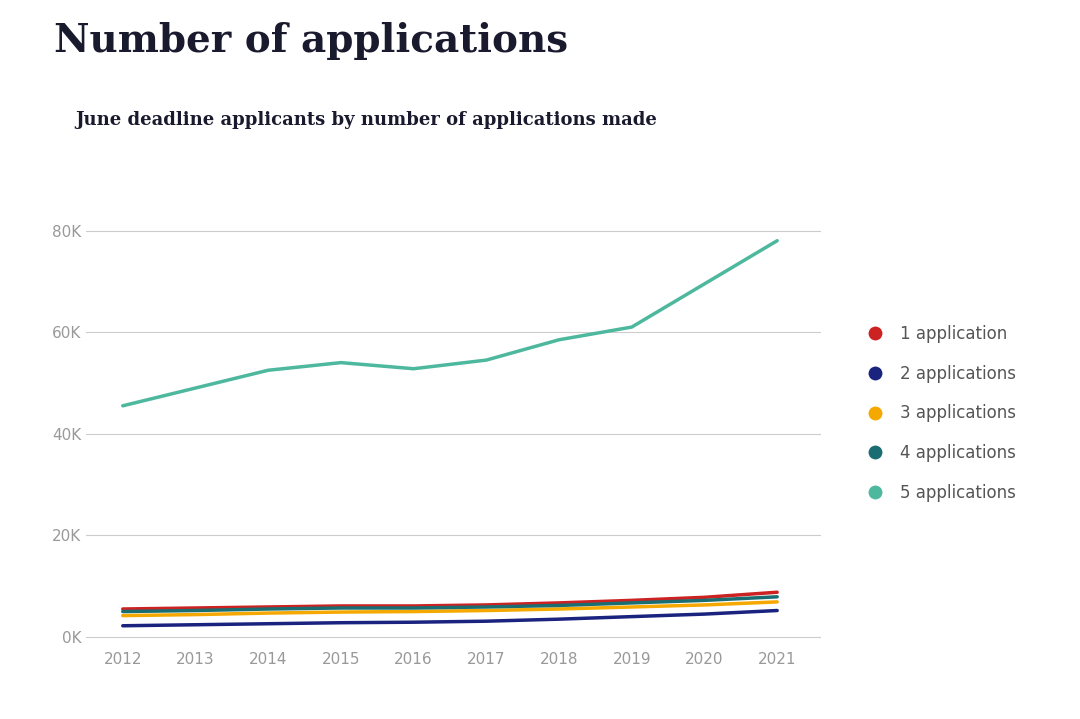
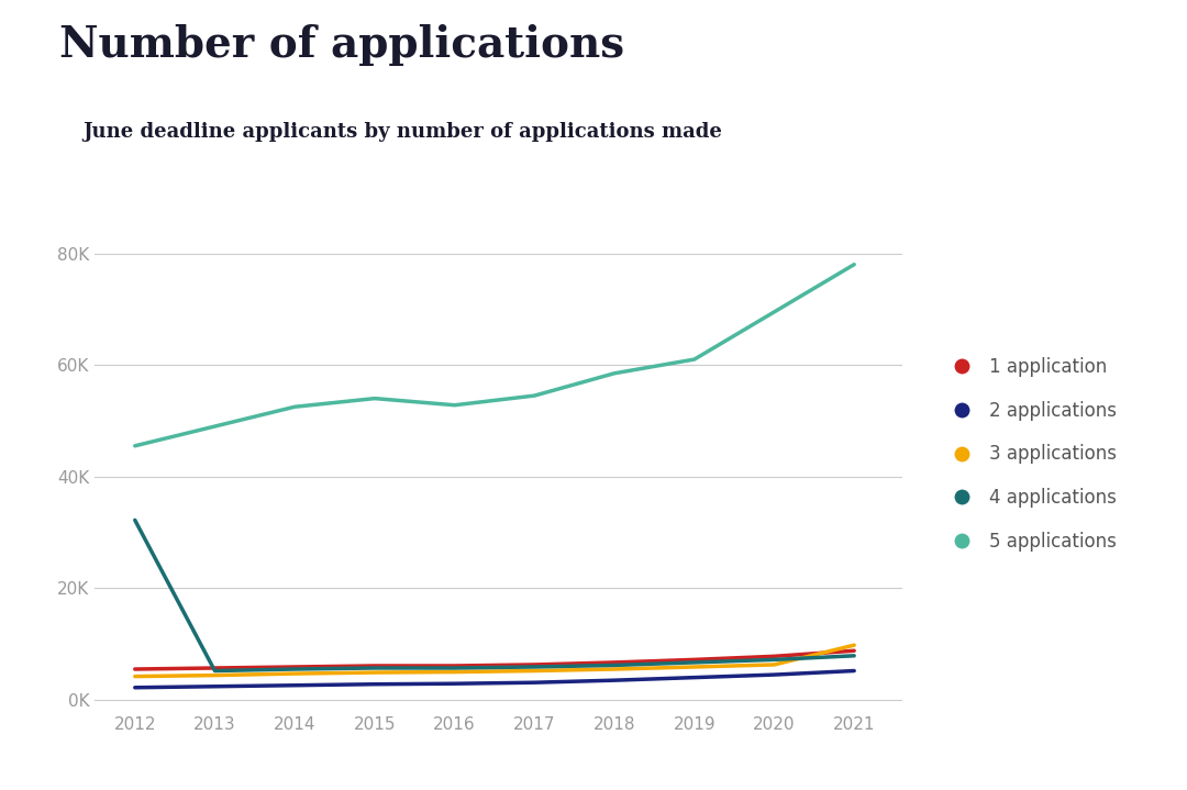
4 applications/2012: 5.0K -> 32.2K
3 applications/2021: 6.9K -> 9.8K
